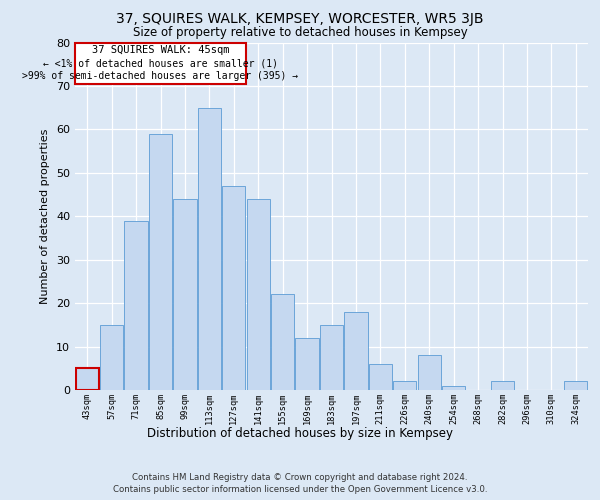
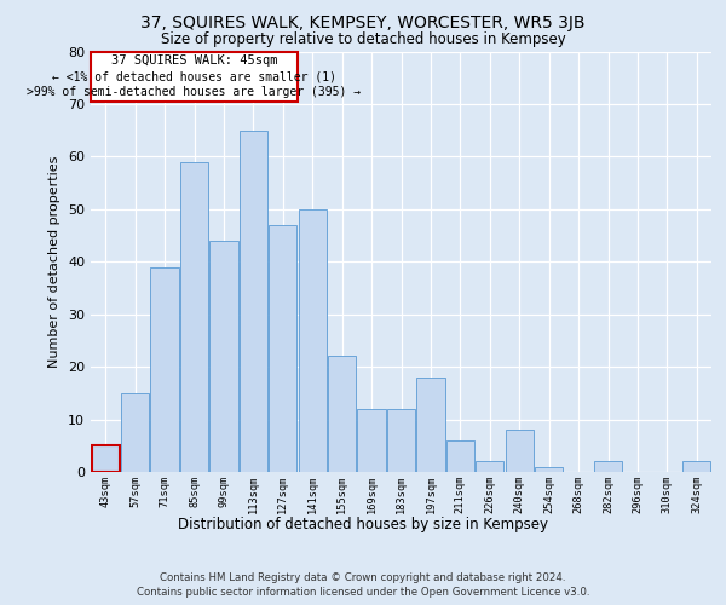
141sqm: 44 -> 50
183sqm: 15 -> 12
